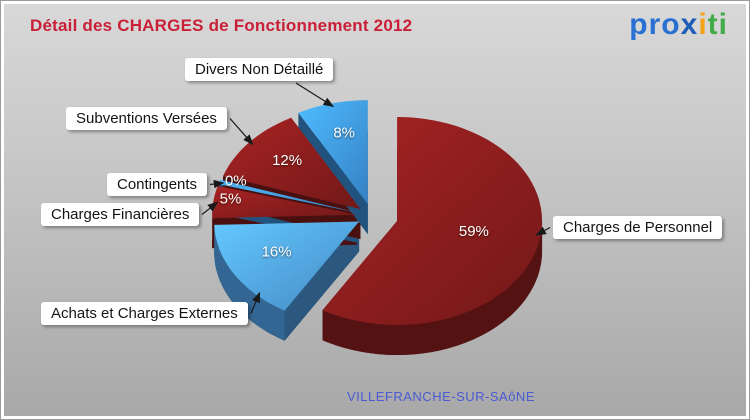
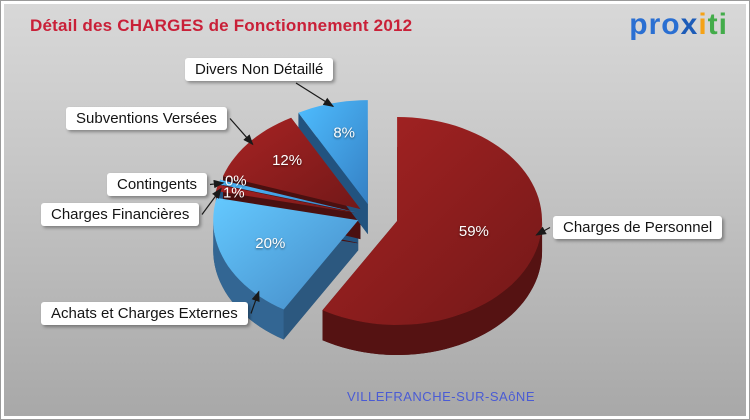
Achats et Charges Externes: 16% -> 20%
Charges Financières: 5% -> 1%
